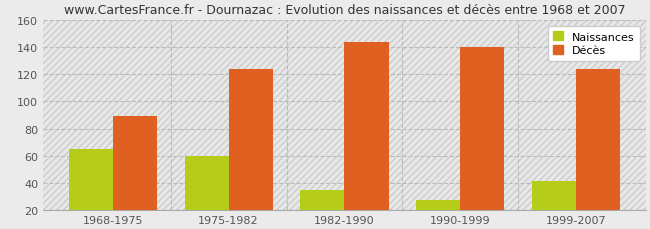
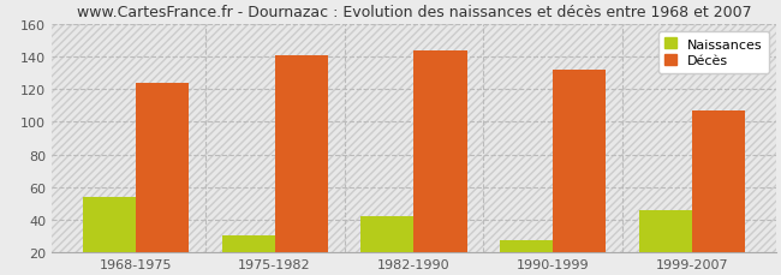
Naissances/1968-1975: 65 -> 54
Décès/1968-1975: 89 -> 124
Naissances/1975-1982: 60 -> 30
Décès/1975-1982: 124 -> 141
Naissances/1982-1990: 35 -> 42
Décès/1990-1999: 140 -> 132
Naissances/1999-2007: 41 -> 46
Décès/1999-2007: 124 -> 107
